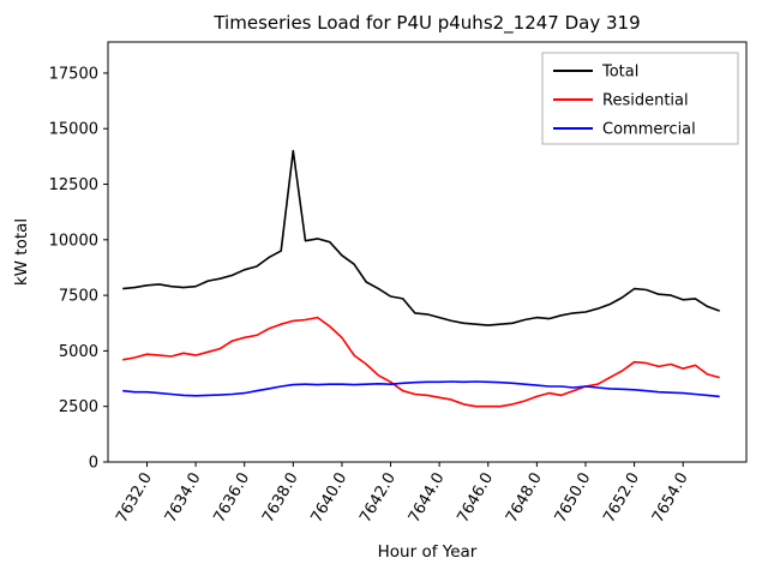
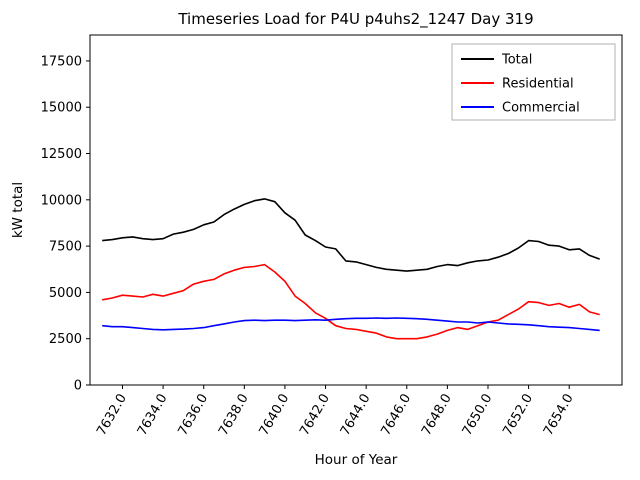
Total/7638.0: 14000 -> 9800
